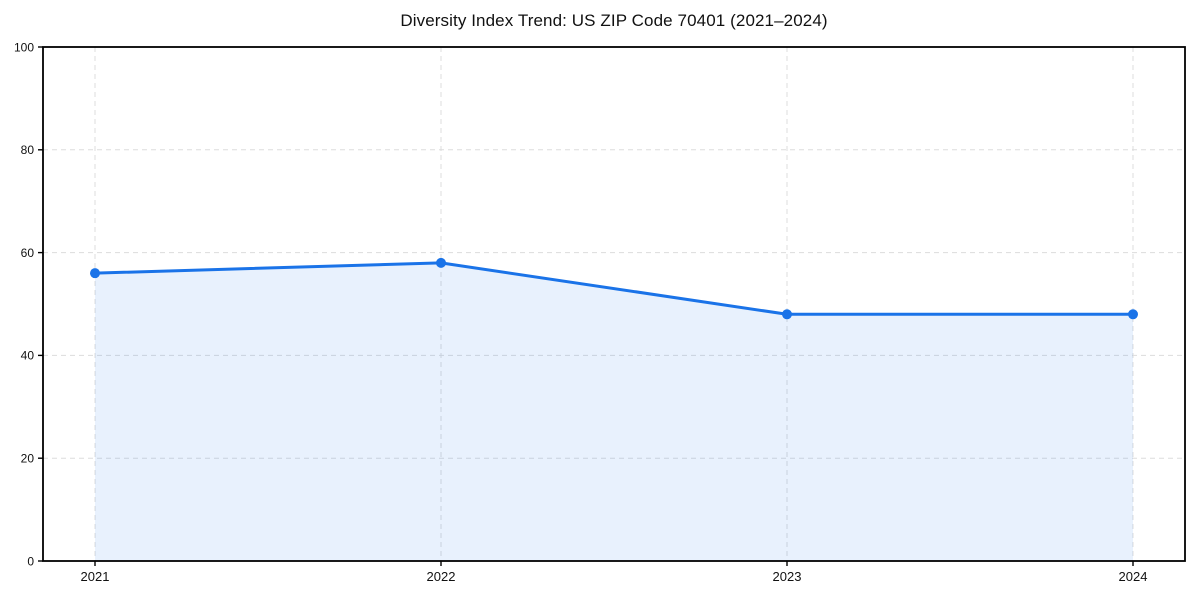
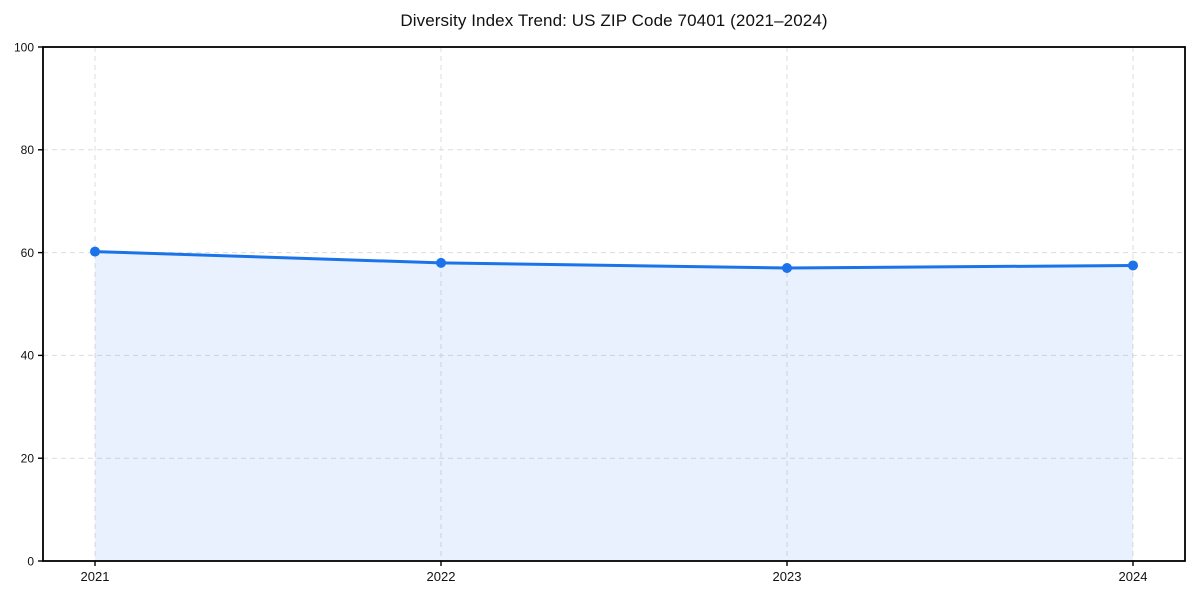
2021: 56 -> 60
2023: 48 -> 57
2024: 48 -> 58
